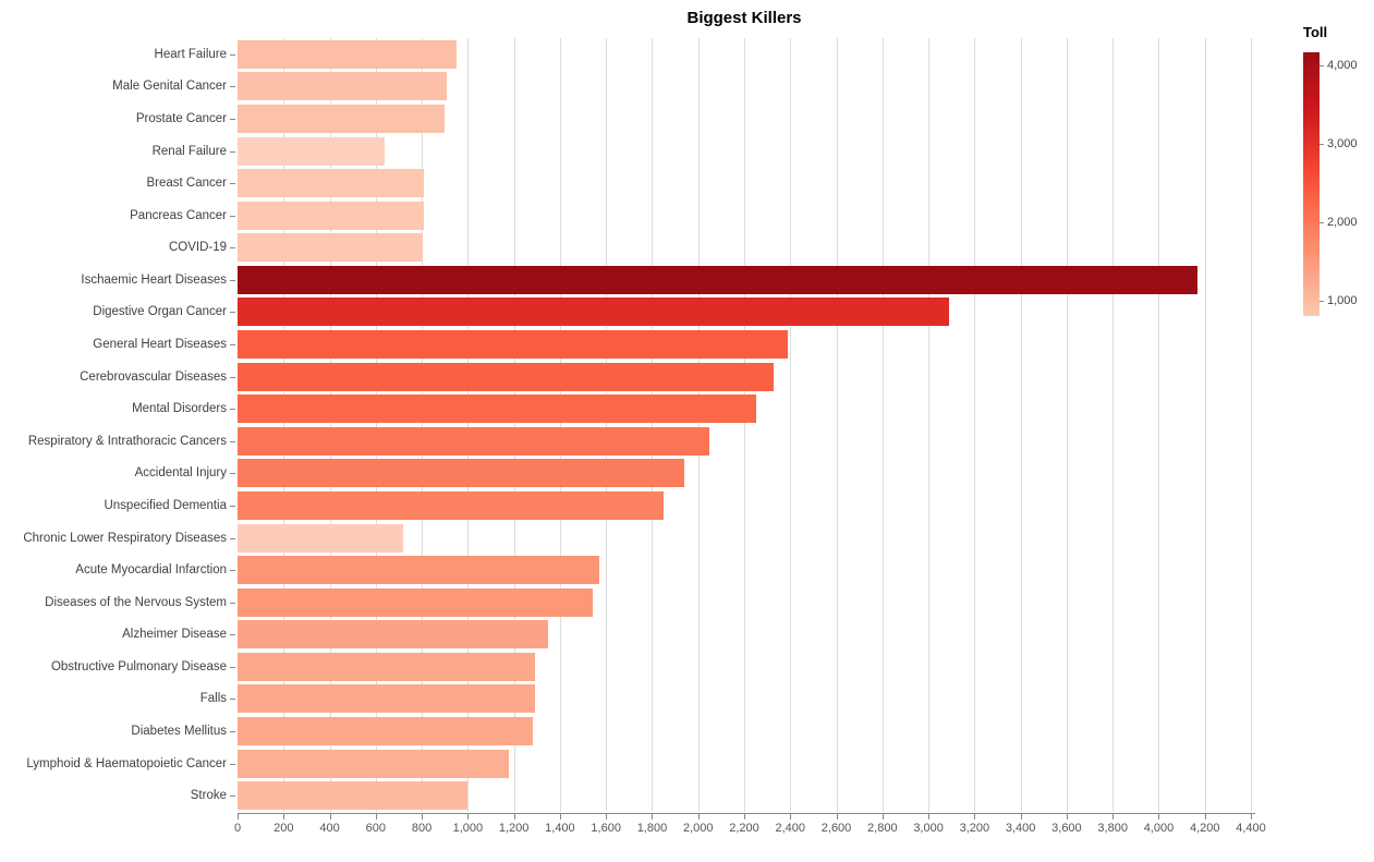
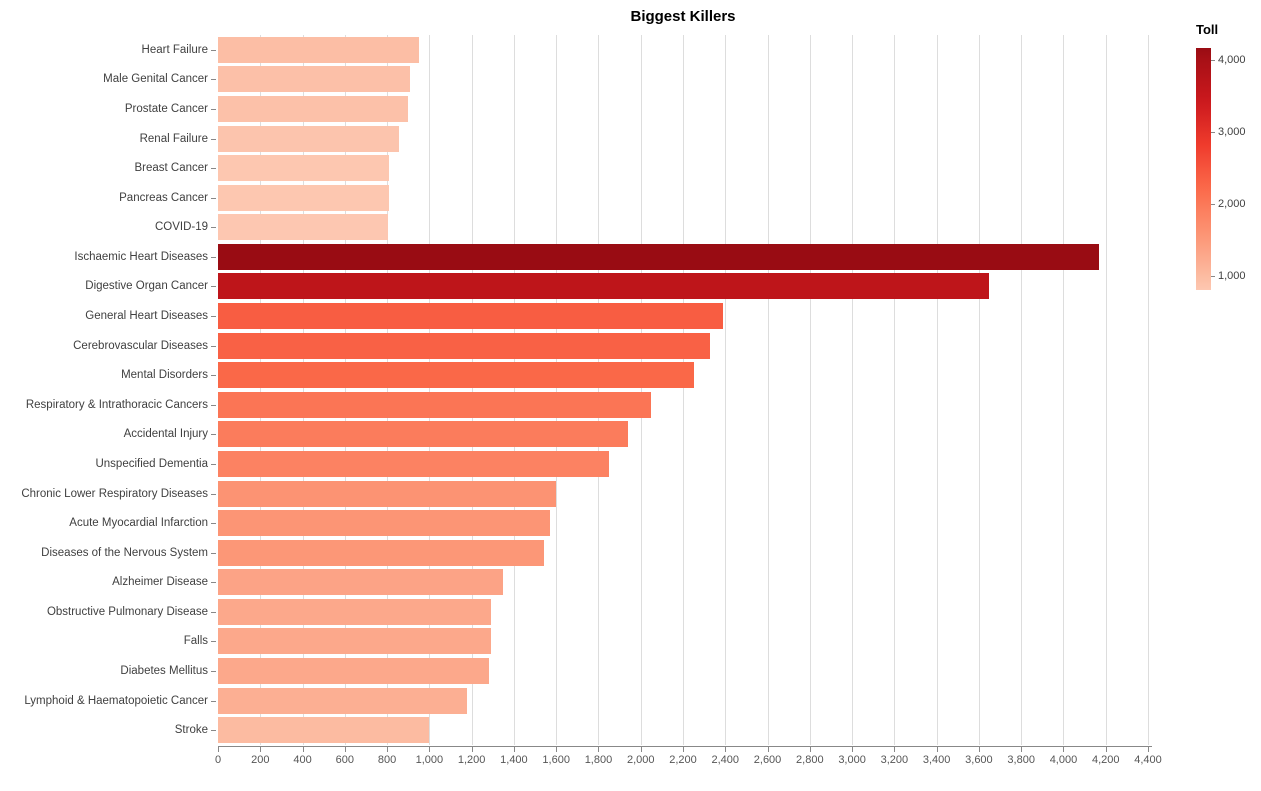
Renal Failure: 640 -> 860
Digestive Organ Cancer: 3090 -> 3650
Chronic Lower Respiratory Diseases: 720 -> 1600
